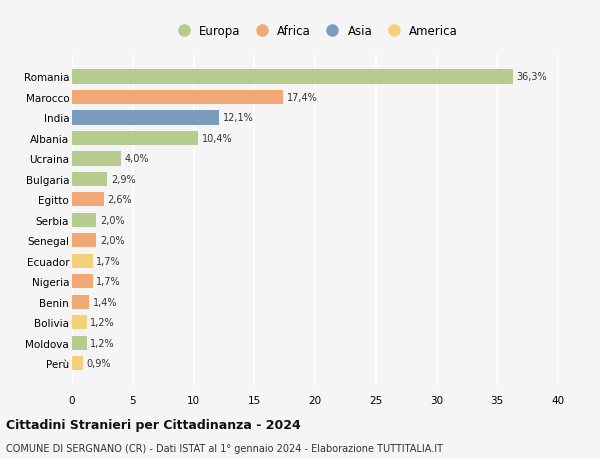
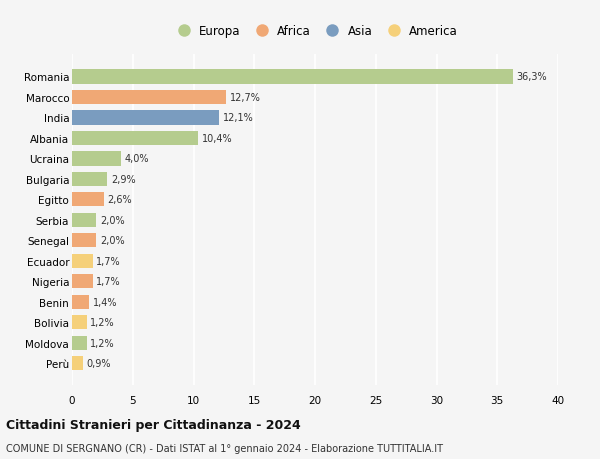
Marocco: 17,4% -> 12,7%
